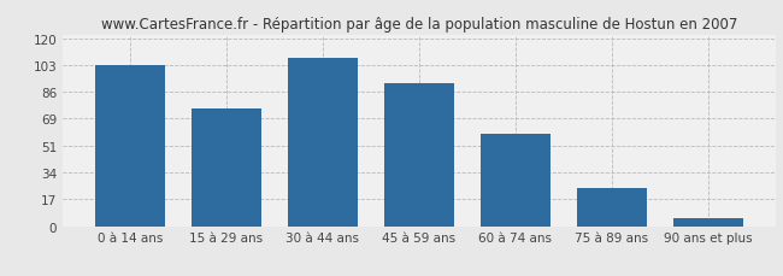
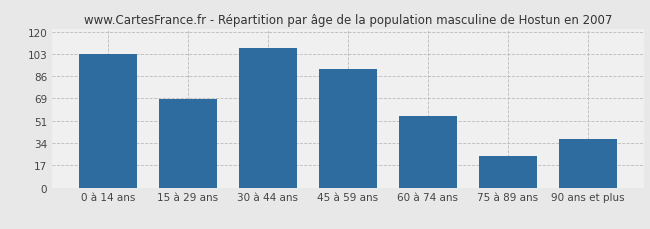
15 à 29 ans: 75 -> 68
60 à 74 ans: 59 -> 55
90 ans et plus: 5 -> 37
